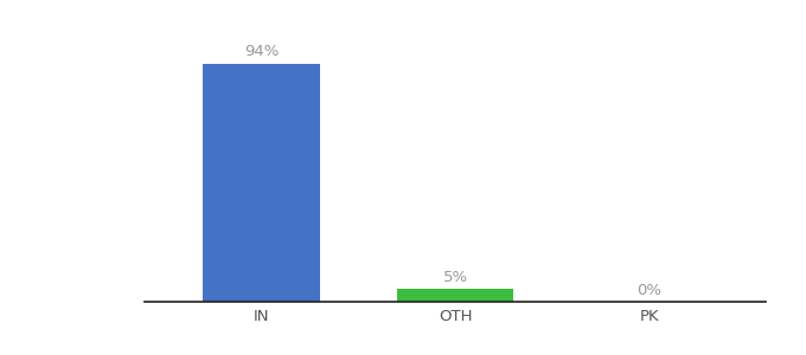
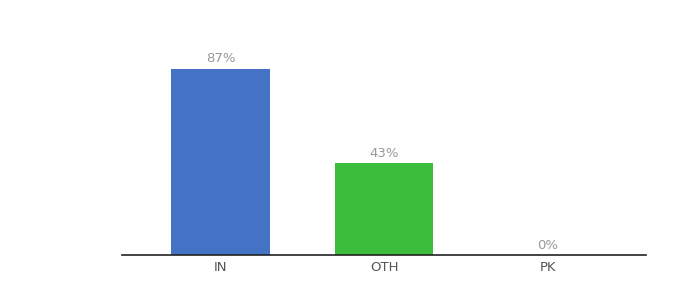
IN: 94% -> 87%
OTH: 5% -> 43%
